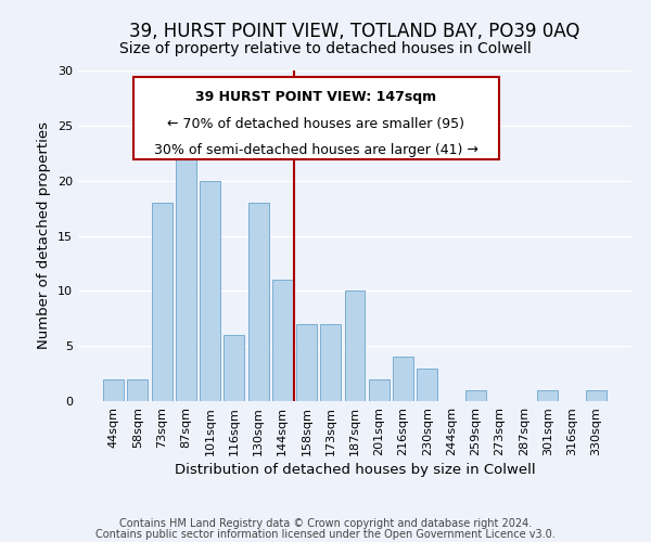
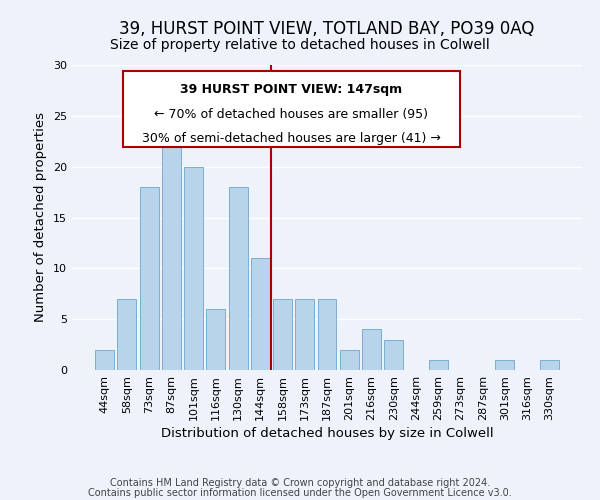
58sqm: 2 -> 7
187sqm: 10 -> 7
